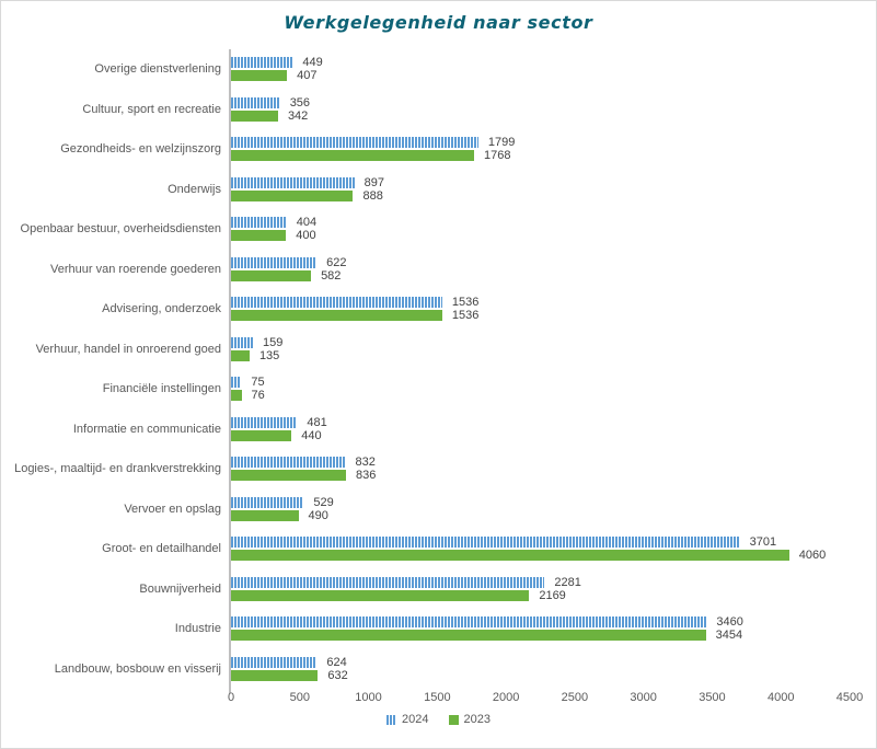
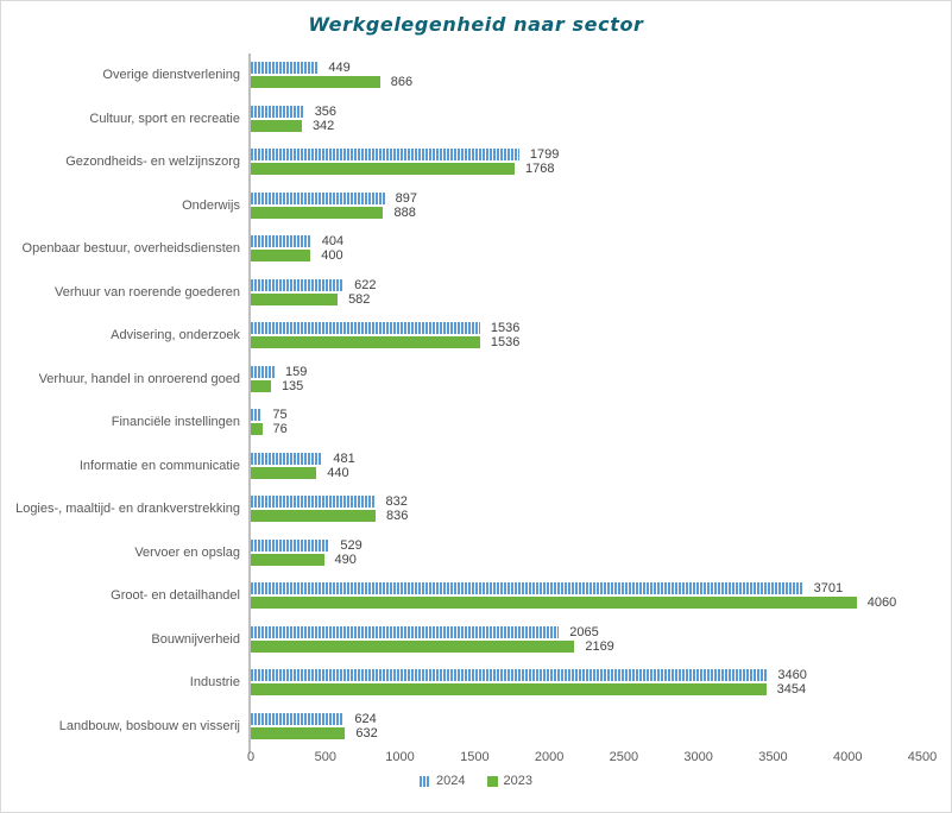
2023/Overige dienstverlening: 407 -> 866
2024/Bouwnijverheid: 2281 -> 2065
